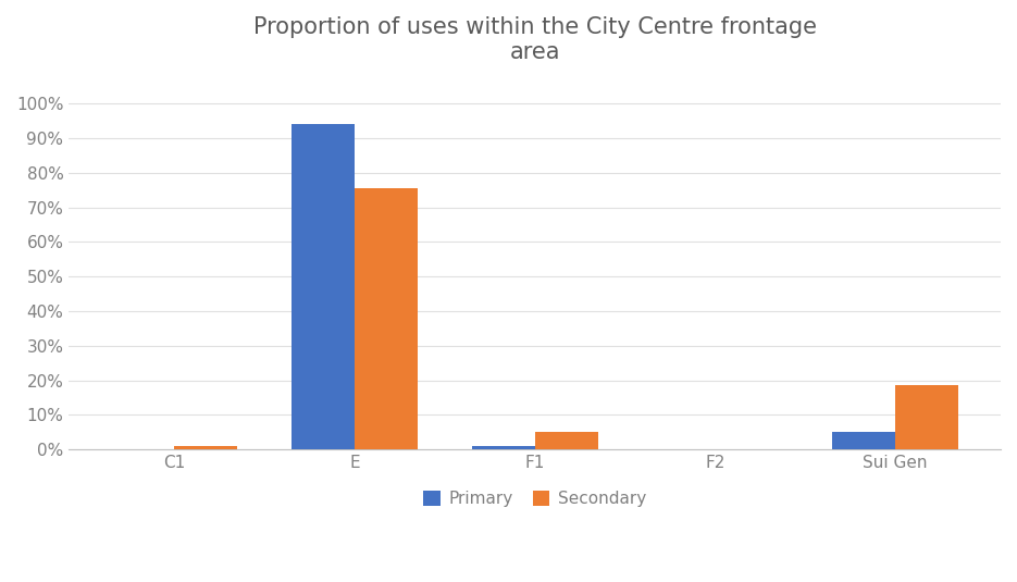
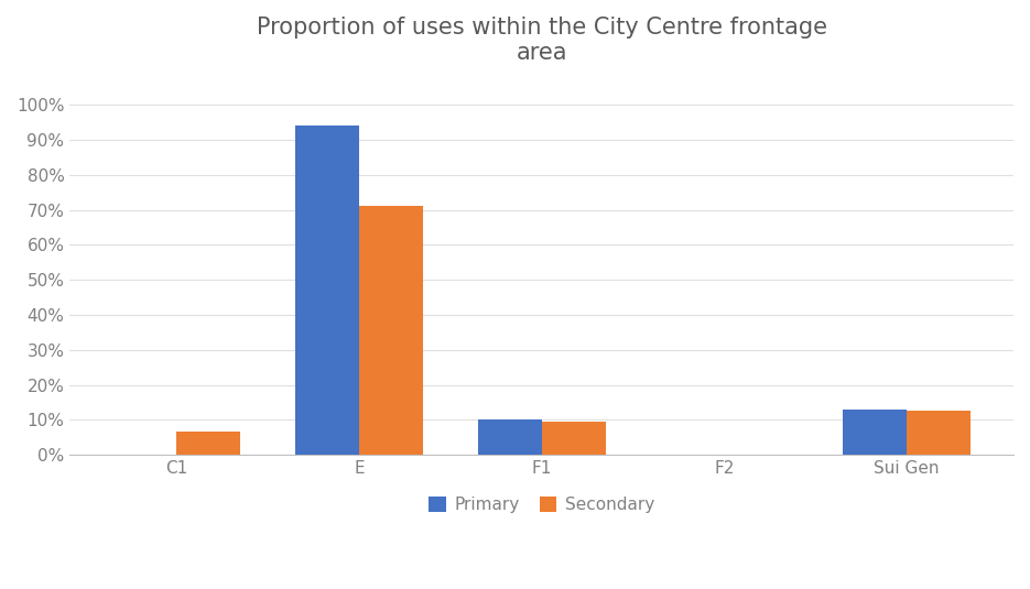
Secondary/C1: 1.0% -> 6.5%
Secondary/E: 75.5% -> 71.0%
Primary/F1: 1% -> 10%
Secondary/F1: 5.0% -> 9.5%
Primary/Sui Gen: 5% -> 13%
Secondary/Sui Gen: 18.5% -> 12.5%
